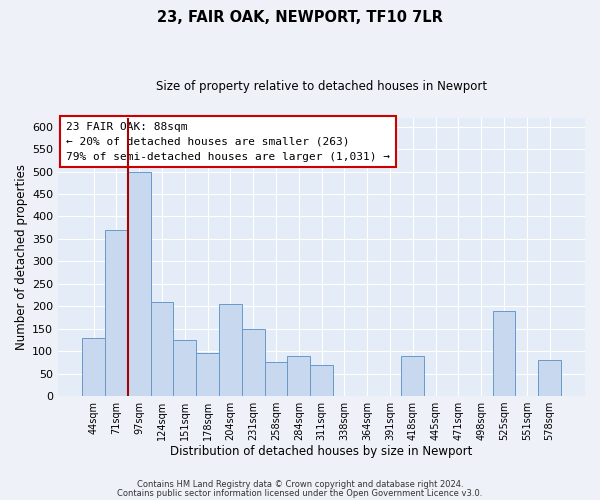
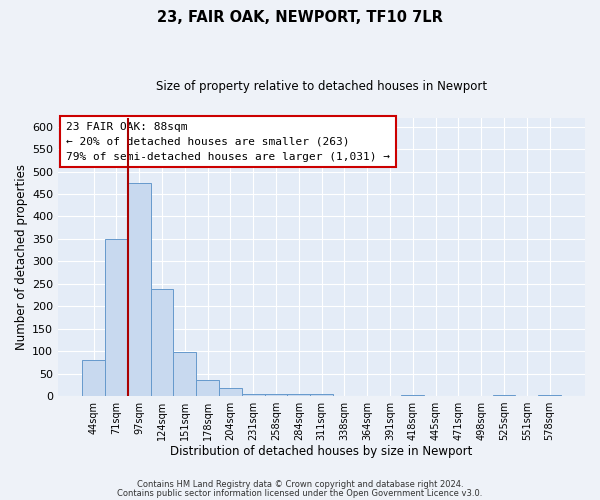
44sqm: 130 -> 80
71sqm: 370 -> 350
97sqm: 500 -> 475
124sqm: 210 -> 238
151sqm: 125 -> 97
178sqm: 95 -> 35
204sqm: 205 -> 18
231sqm: 150 -> 5
258sqm: 75 -> 5
284sqm: 90 -> 5
311sqm: 70 -> 5
418sqm: 90 -> 3
525sqm: 190 -> 3
578sqm: 80 -> 3
